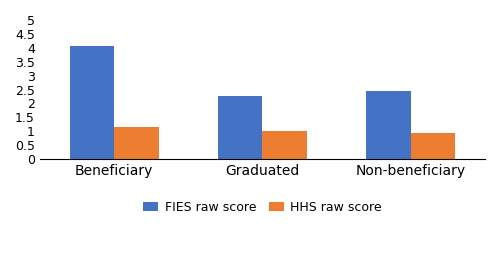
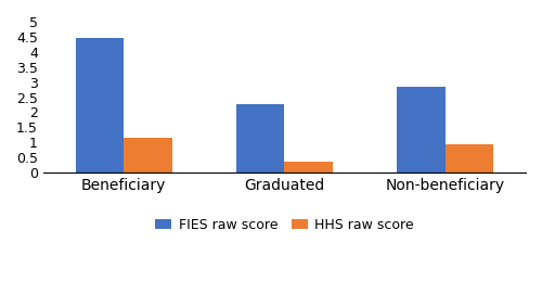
FIES raw score/Beneficiary: 4.05 -> 4.47
HHS raw score/Graduated: 1.00 -> 0.38
FIES raw score/Non-beneficiary: 2.45 -> 2.85
